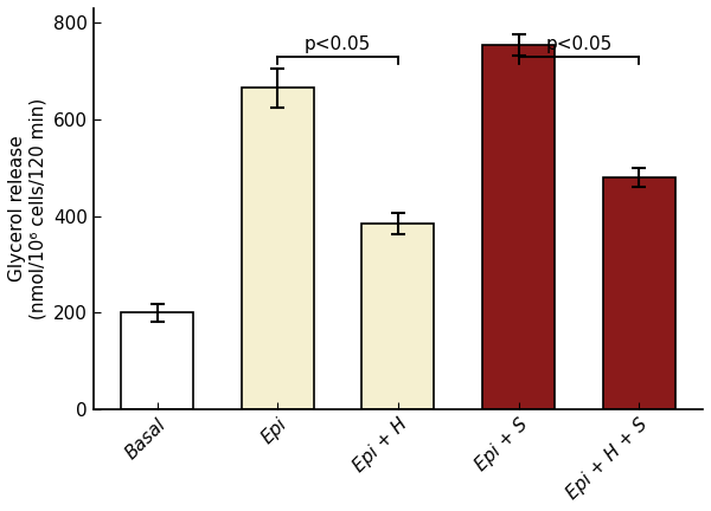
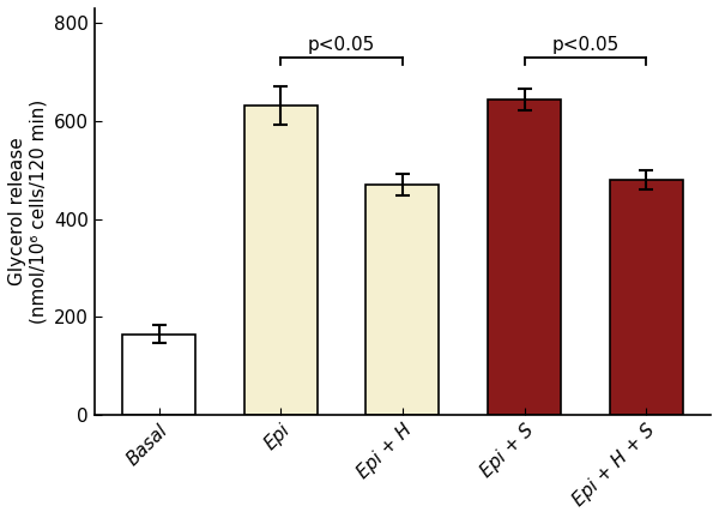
Basal: 200 -> 165
Epi: 665 -> 632
Epi + H: 385 -> 470
Epi + S: 755 -> 645
